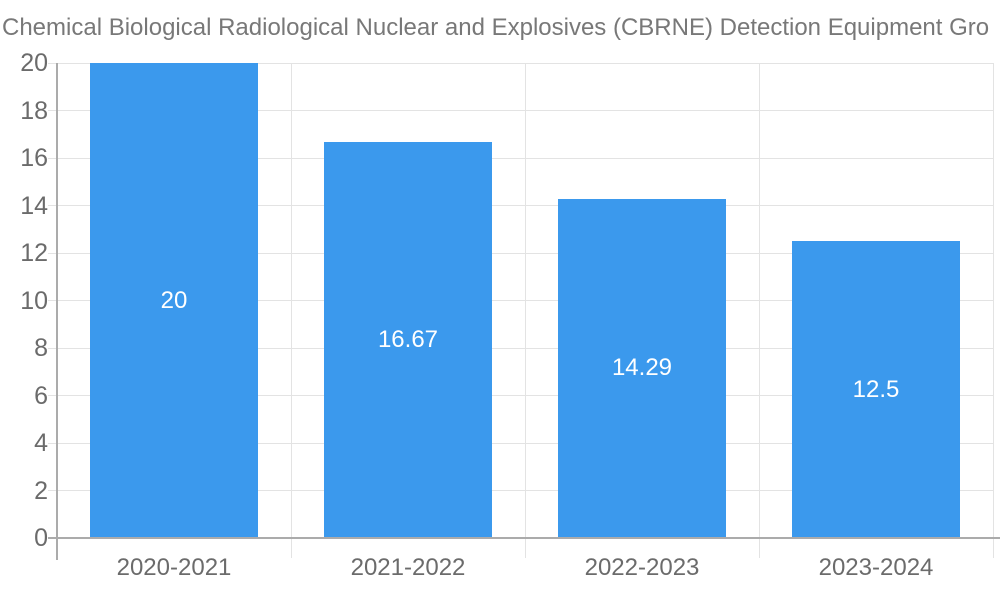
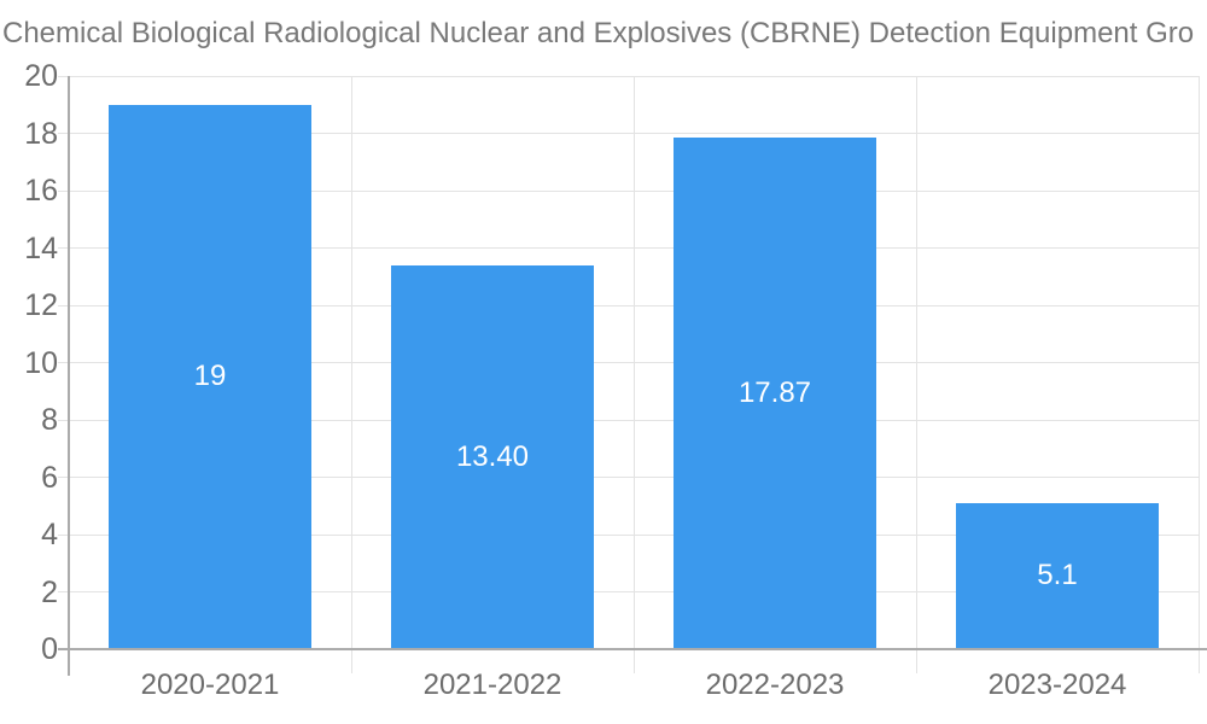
2020-2021: 20 -> 19
2021-2022: 16.67 -> 13.40
2022-2023: 14.29 -> 17.87
2023-2024: 12.5 -> 5.1
